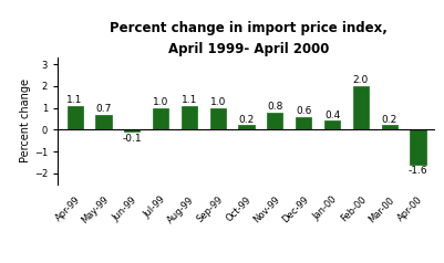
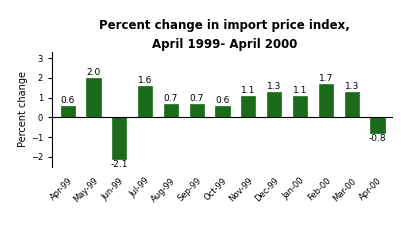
Apr-99: 1.1 -> 0.6
May-99: 0.7 -> 2.0
Jun-99: -0.1 -> -2.1
Jul-99: 1.0 -> 1.6
Aug-99: 1.1 -> 0.7
Sep-99: 1.0 -> 0.7
Oct-99: 0.2 -> 0.6
Nov-99: 0.8 -> 1.1
Dec-99: 0.6 -> 1.3
Jan-00: 0.4 -> 1.1
Feb-00: 2.0 -> 1.7
Mar-00: 0.2 -> 1.3
Apr-00: -1.6 -> -0.8
